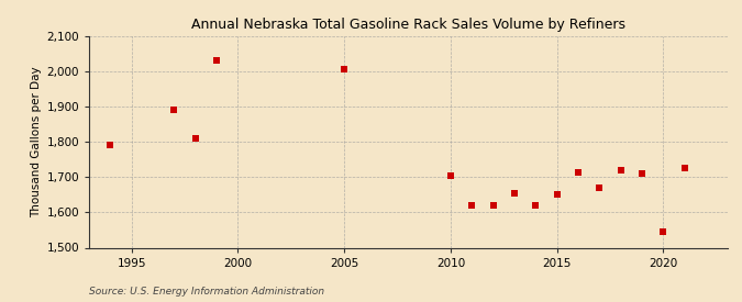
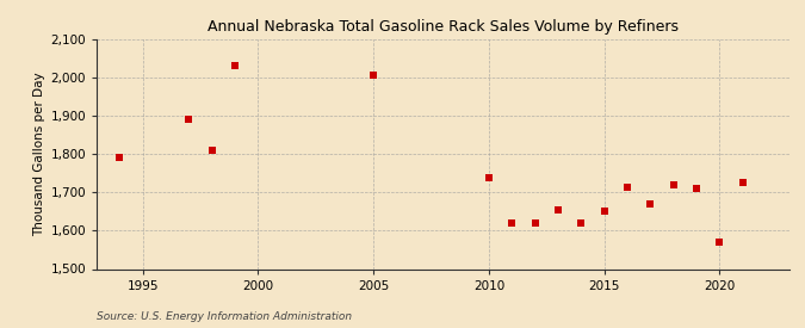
2010: 1,705 -> 1,740
2020: 1,545 -> 1,570
